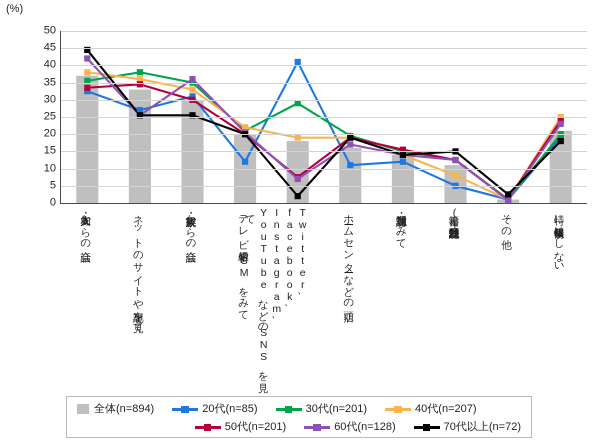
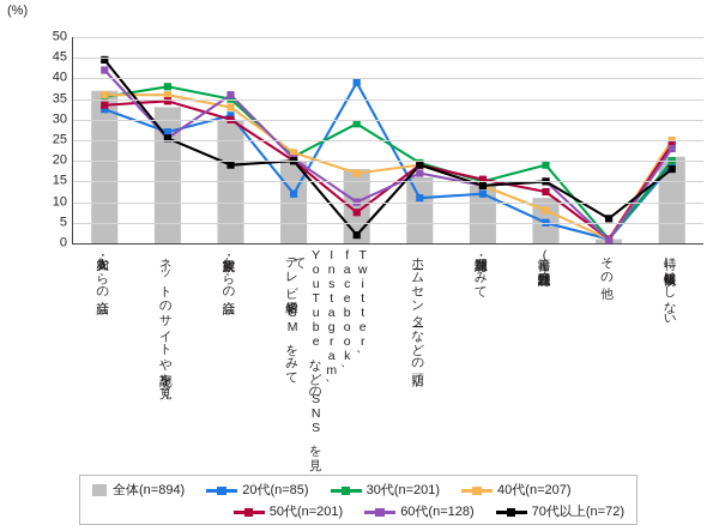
40代(n=207)/知人・友人からの会話: 38 -> 36
70代以上(n=72)/家族・親族からの会話: 26 -> 19
20代(n=85)/Twitter、facebook、Instagram、YouTubeなどのSNSを見て: 41 -> 39
40代(n=207)/Twitter、facebook、Instagram、YouTubeなどのSNSを見て: 19 -> 17
60代(n=128)/Twitter、facebook、Instagram、YouTubeなどのSNSを見て: 7 -> 10
30代(n=201)/書籍(雑誌・週刊誌以外): 12 -> 19
60代(n=128)/書籍(雑誌・週刊誌以外): 12 -> 15
70代以上(n=72)/その他: 2 -> 6
